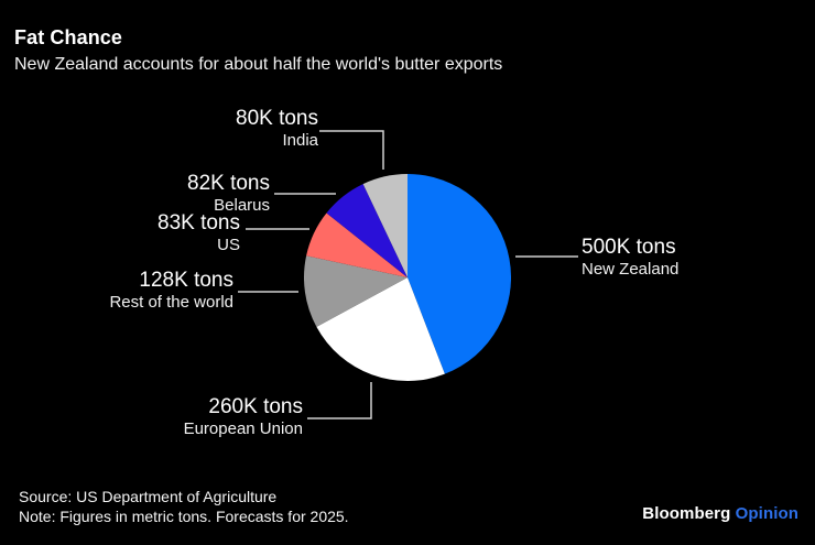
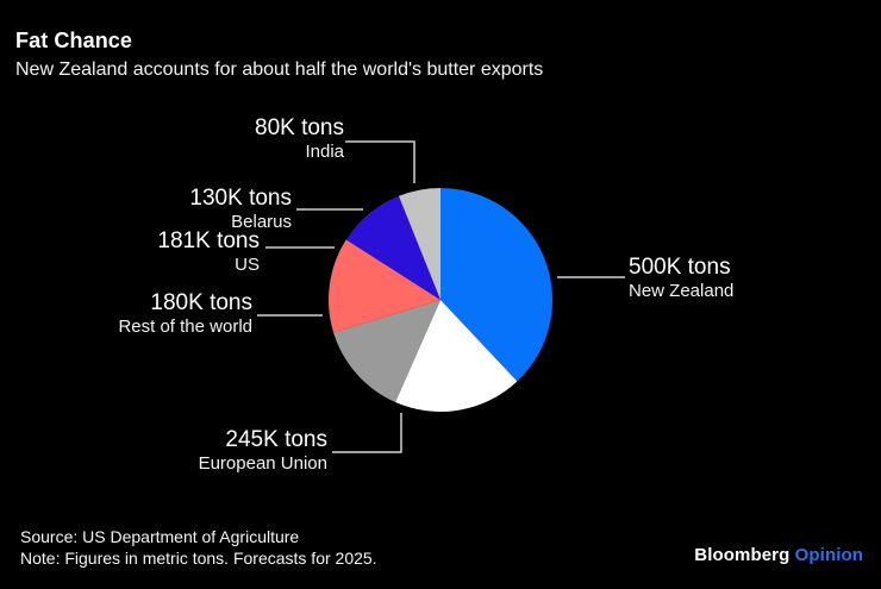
European Union: 260K -> 245K
Rest of the world: 128K -> 180K
US: 83K -> 181K
Belarus: 82K -> 130K
